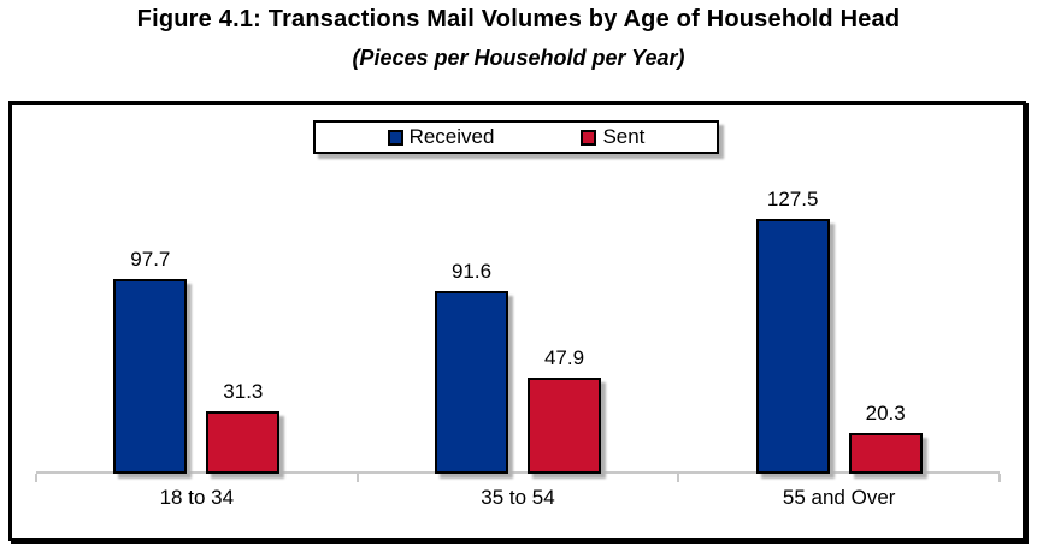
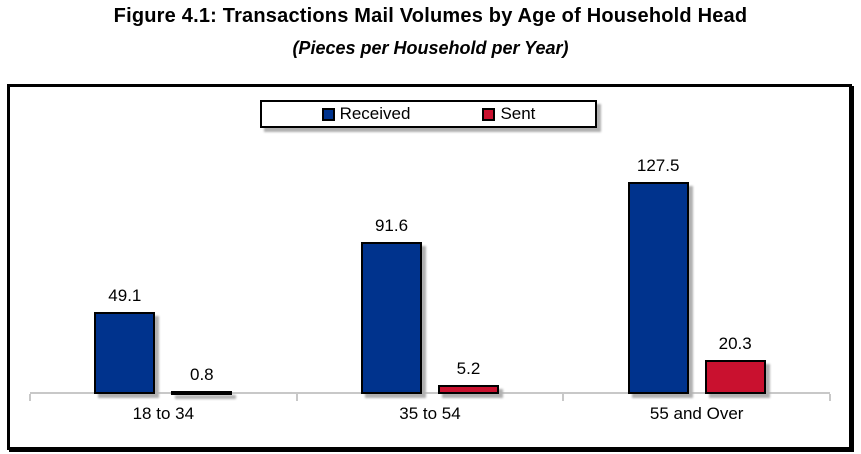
Received/18 to 34: 97.7 -> 49.1
Sent/18 to 34: 31.3 -> 0.8
Sent/35 to 54: 47.9 -> 5.2
